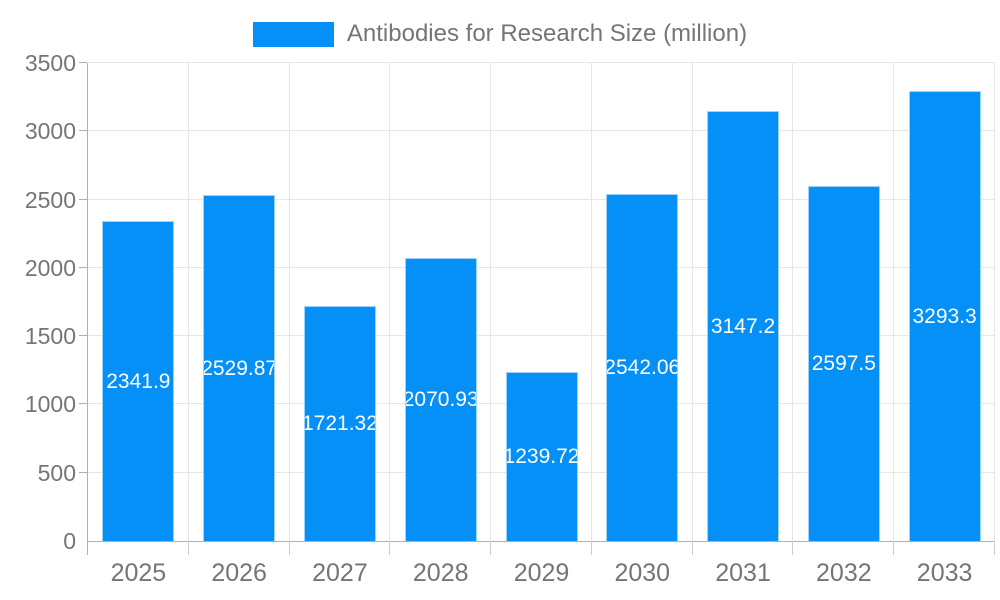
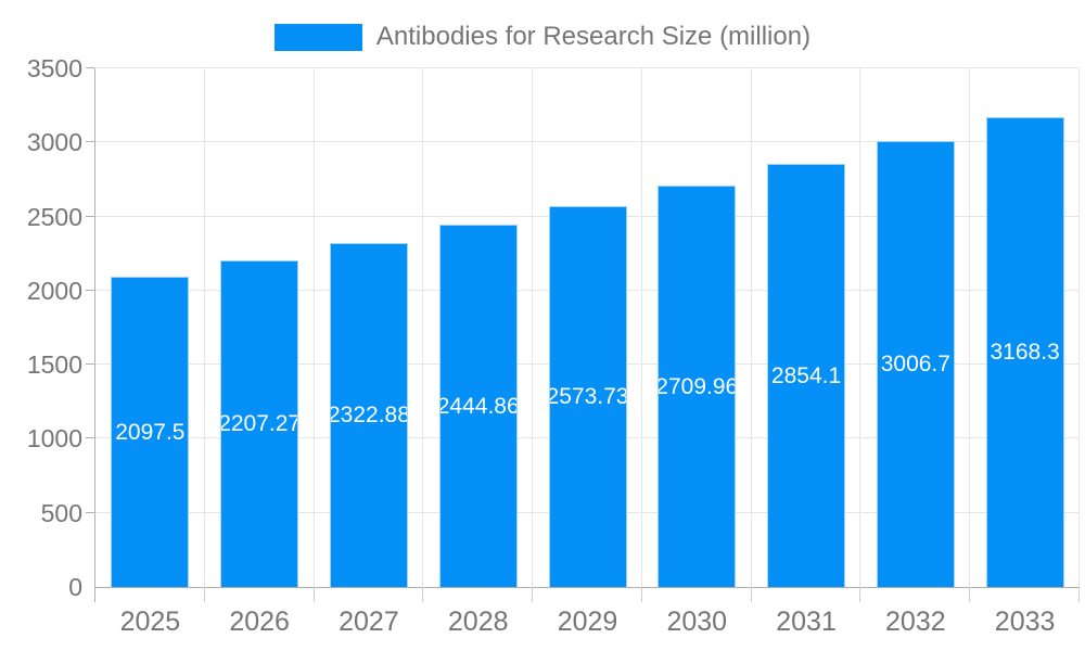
2025: 2341.9 -> 2097.5
2026: 2529.87 -> 2207.27
2027: 1721.32 -> 2322.88
2028: 2070.93 -> 2444.86
2029: 1239.72 -> 2573.73
2030: 2542.06 -> 2709.96
2031: 3147.2 -> 2854.1
2032: 2597.5 -> 3006.7
2033: 3293.3 -> 3168.3
